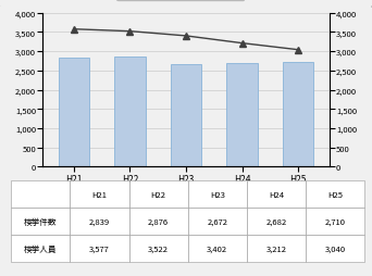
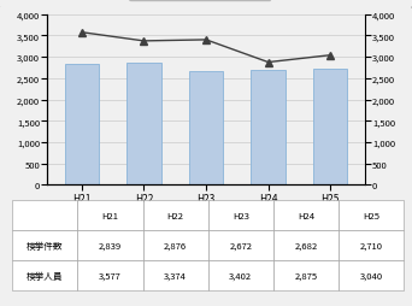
検挙人員/H22: 3,522 -> 3,374
検挙人員/H24: 3,212 -> 2,875
